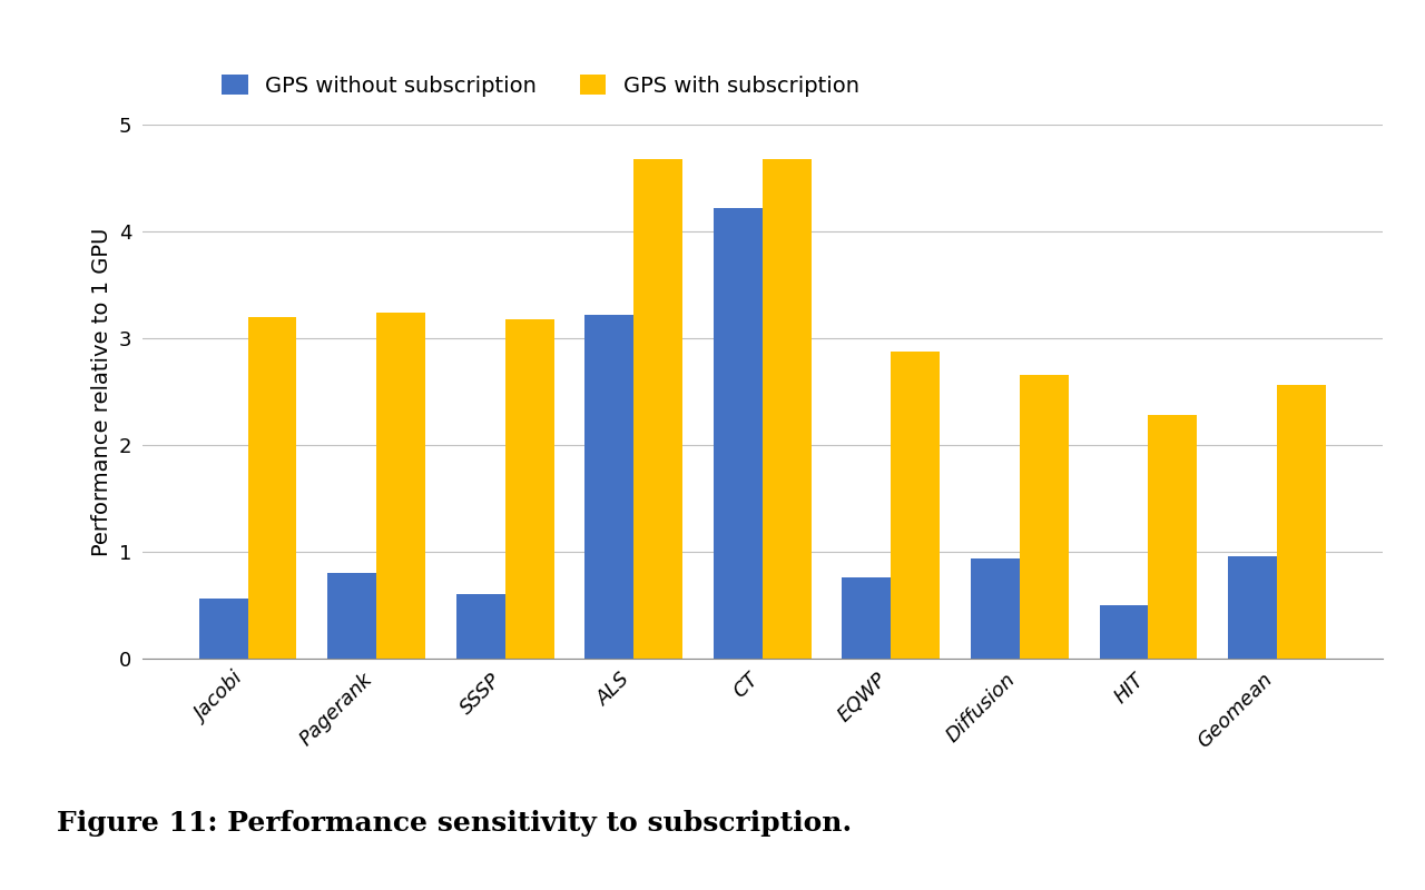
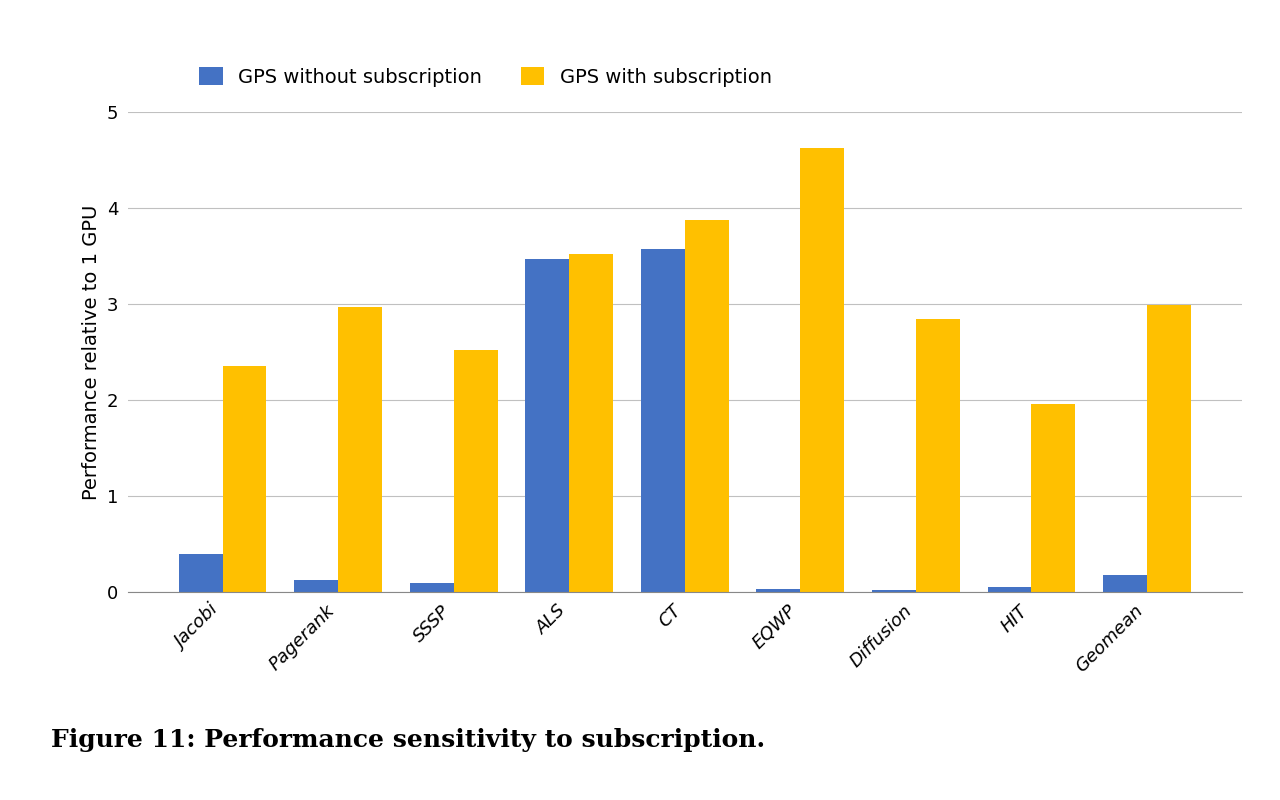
GPS without subscription/Jacobi: 0.56 -> 0.40
GPS with subscription/Jacobi: 3.20 -> 2.35
GPS without subscription/Pagerank: 0.80 -> 0.13
GPS with subscription/Pagerank: 3.24 -> 2.97
GPS without subscription/SSSP: 0.60 -> 0.09
GPS with subscription/SSSP: 3.18 -> 2.52
GPS without subscription/ALS: 3.22 -> 3.47
GPS with subscription/ALS: 4.68 -> 3.52
GPS without subscription/CT: 4.22 -> 3.57
GPS with subscription/CT: 4.68 -> 3.87
GPS without subscription/EQWP: 0.76 -> 0.03
GPS with subscription/EQWP: 2.88 -> 4.63
GPS without subscription/Diffusion: 0.94 -> 0.02
GPS with subscription/Diffusion: 2.66 -> 2.84
GPS without subscription/HIT: 0.50 -> 0.05
GPS with subscription/HIT: 2.28 -> 1.96
GPS without subscription/Geomean: 0.96 -> 0.18
GPS with subscription/Geomean: 2.56 -> 2.99
